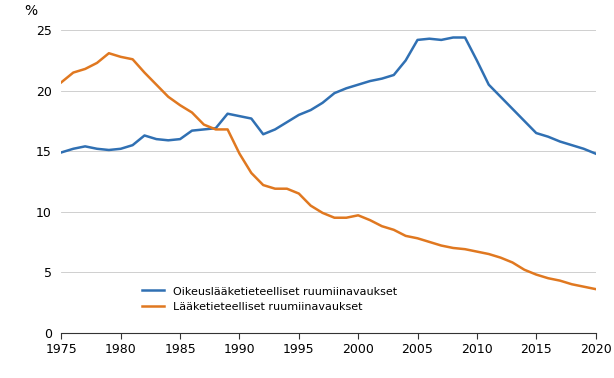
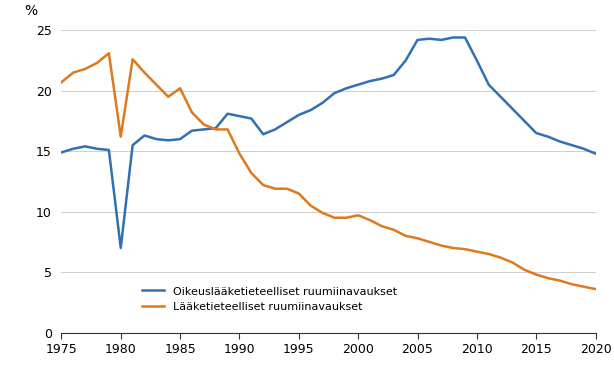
Oikeuslääketieteelliset ruumiinavaukset/1980: 15.2 -> 7.0
Lääketieteelliset ruumiinavaukset/1980: 22.8 -> 16.2
Lääketieteelliset ruumiinavaukset/1985: 18.8 -> 20.2
